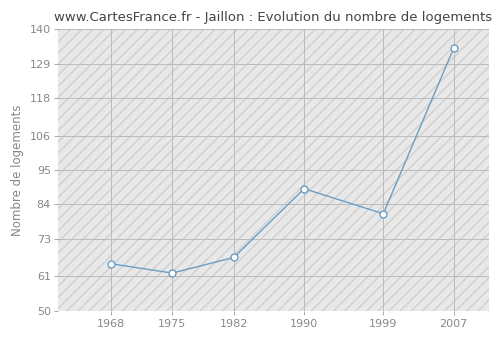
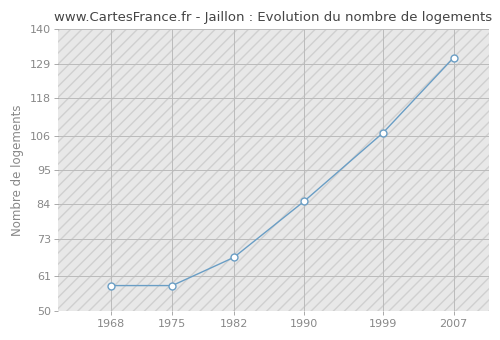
1968: 65 -> 58
1975: 62 -> 58
1990: 89 -> 85
1999: 81 -> 107
2007: 134 -> 131
